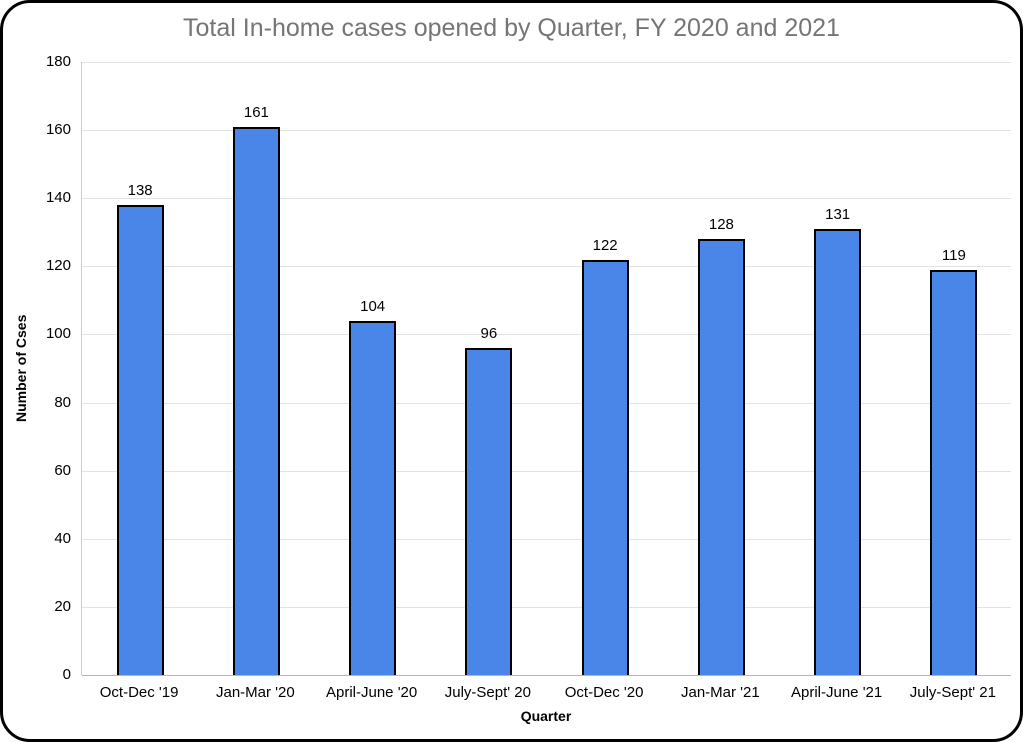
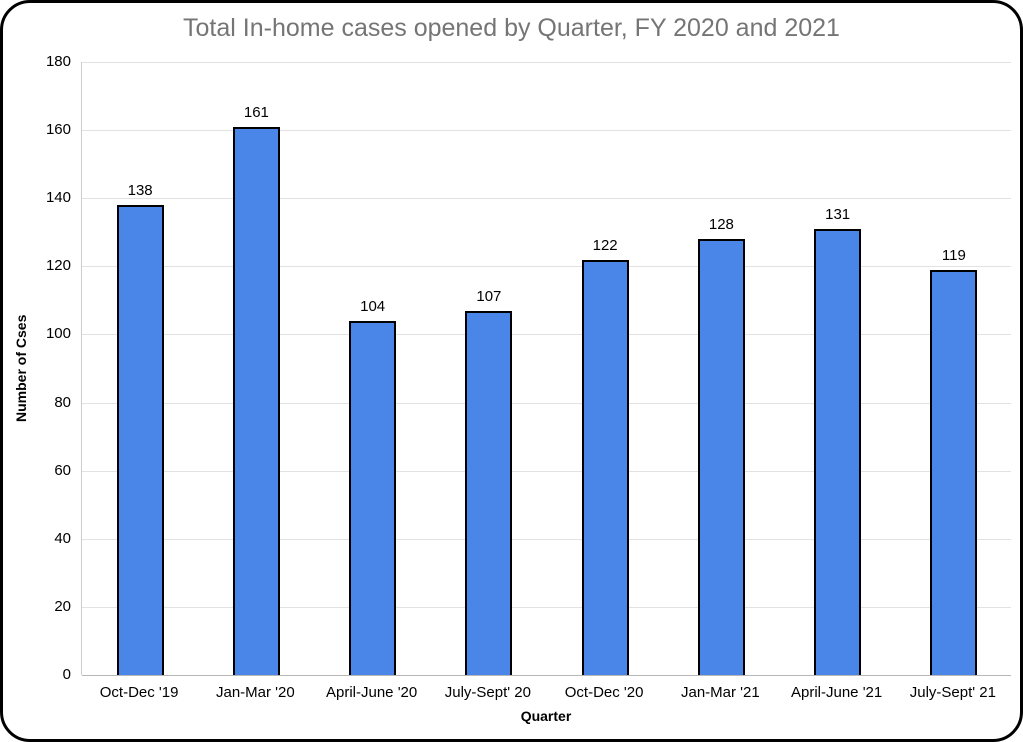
July-Sept' 20: 96 -> 107
